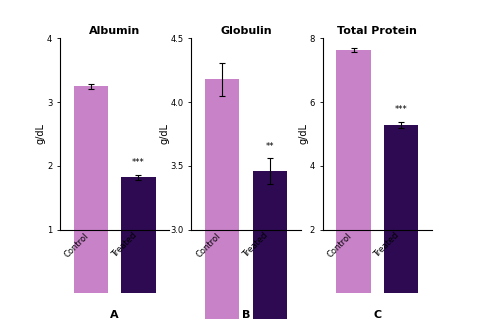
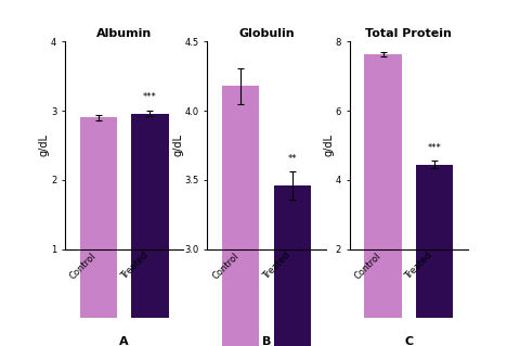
Albumin/Control: 3.25 -> 2.90
Albumin/Treated: 1.82 -> 2.96
Total Protein/Treated: 5.28 -> 4.45
